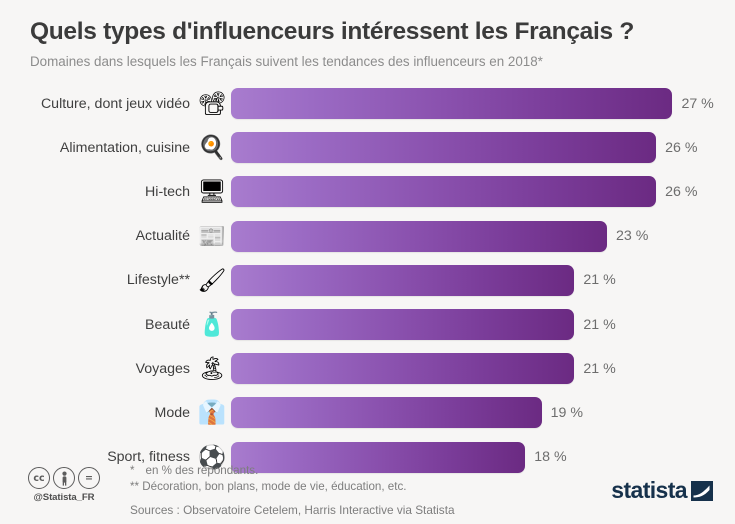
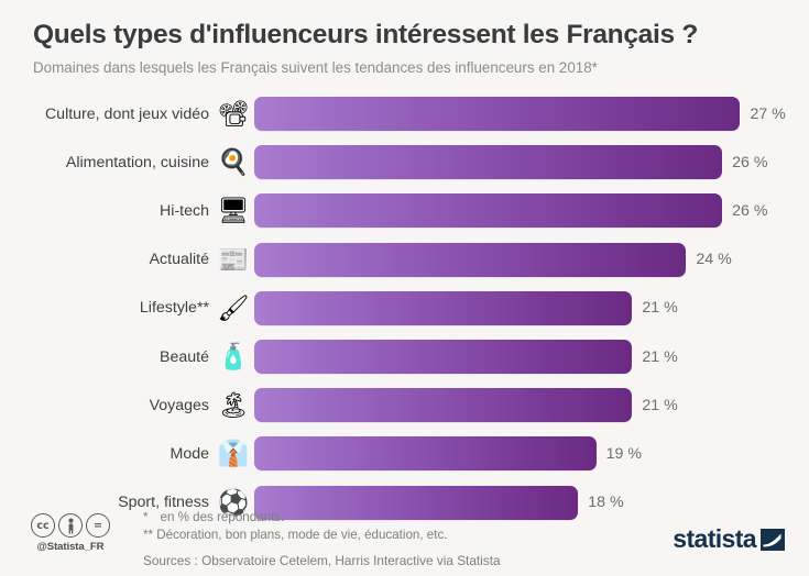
Actualité: 23 -> 24
